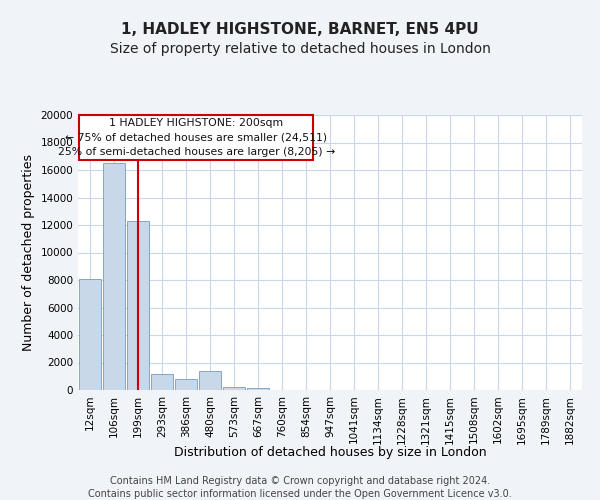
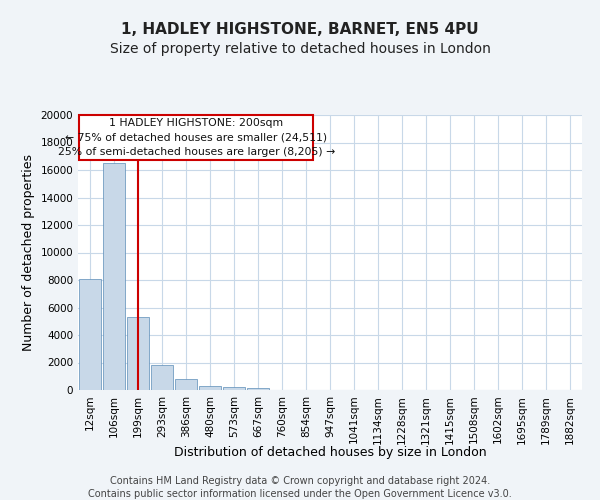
199sqm: 12300 -> 5300
293sqm: 1200 -> 1800
480sqm: 1400 -> 300
